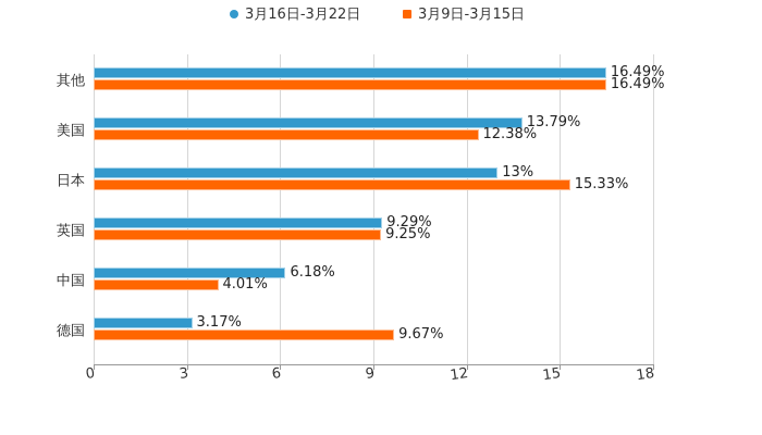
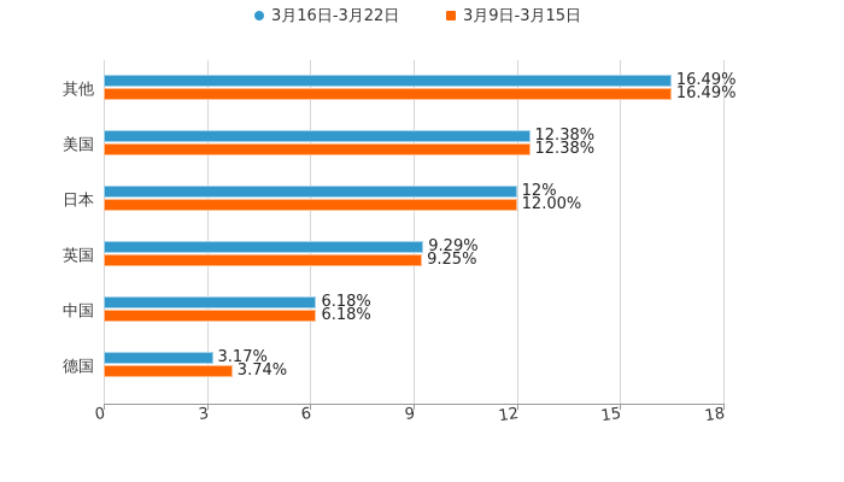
3月16日-3月22日/美国: 13.79% -> 12.38%
3月16日-3月22日/日本: 13% -> 12%
3月9日-3月15日/日本: 15.33% -> 12.00%
3月9日-3月15日/中国: 4.01% -> 6.18%
3月9日-3月15日/德国: 9.67% -> 3.74%
